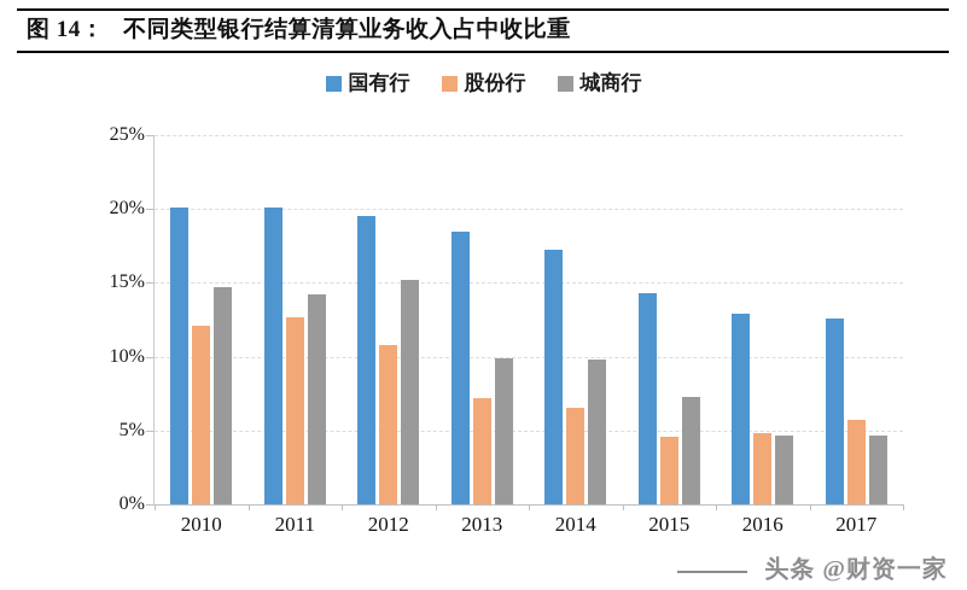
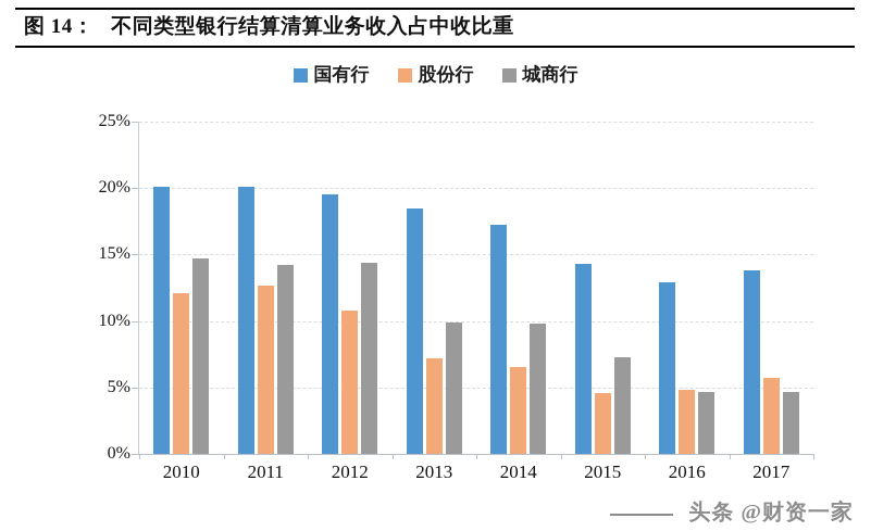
城商行/2012: 15.2% -> 14.4%
国有行/2017: 12.6% -> 13.8%
